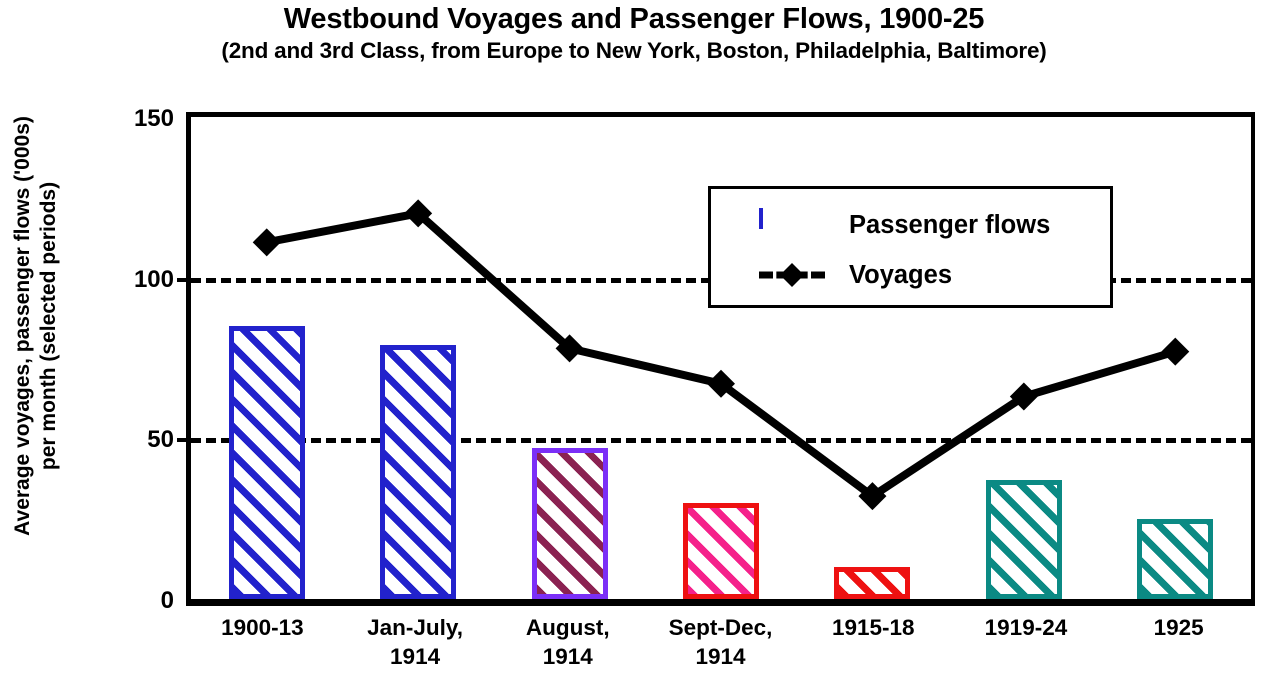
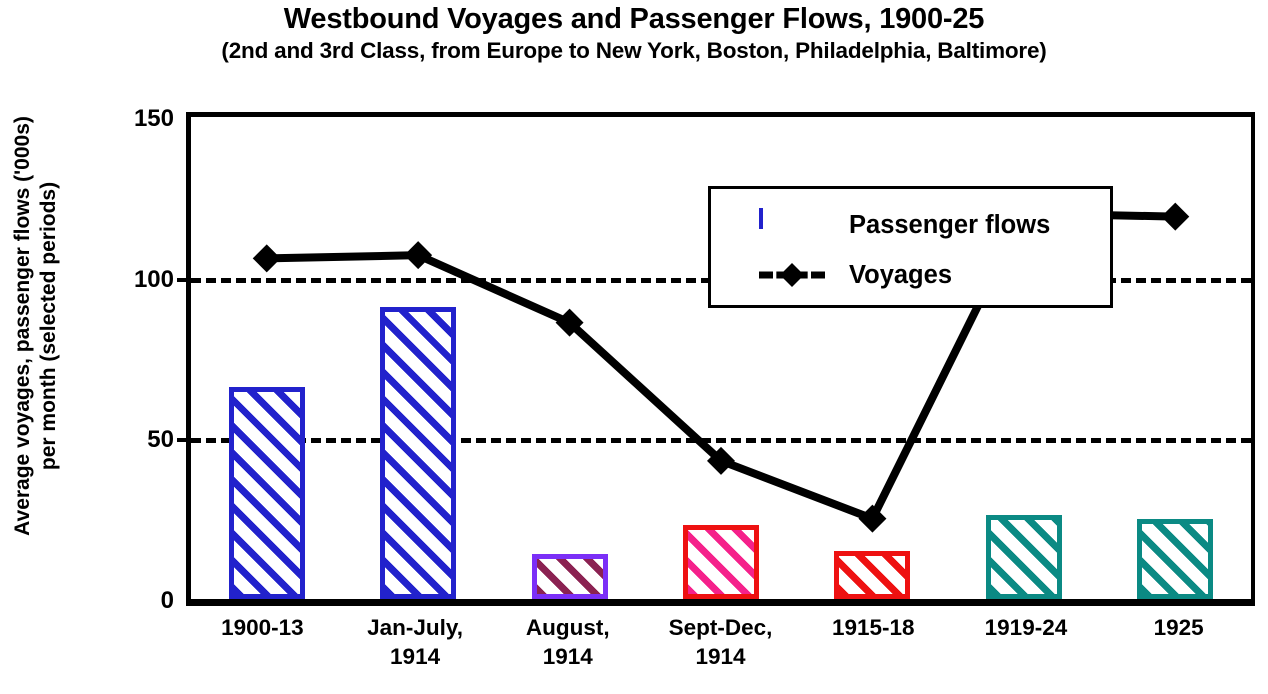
Passenger flows/1900-13: 85 -> 66
Voyages/1900-13: 111 -> 106
Passenger flows/Jan-July, 1914: 79 -> 91
Voyages/Jan-July, 1914: 120 -> 107
Passenger flows/August, 1914: 47 -> 14
Voyages/August, 1914: 78 -> 86
Passenger flows/Sept-Dec, 1914: 30 -> 23
Voyages/Sept-Dec, 1914: 67 -> 43
Passenger flows/1915-18: 10 -> 15
Voyages/1915-18: 32 -> 25
Passenger flows/1919-24: 37 -> 26
Voyages/1919-24: 63 -> 120
Voyages/1925: 77 -> 119
